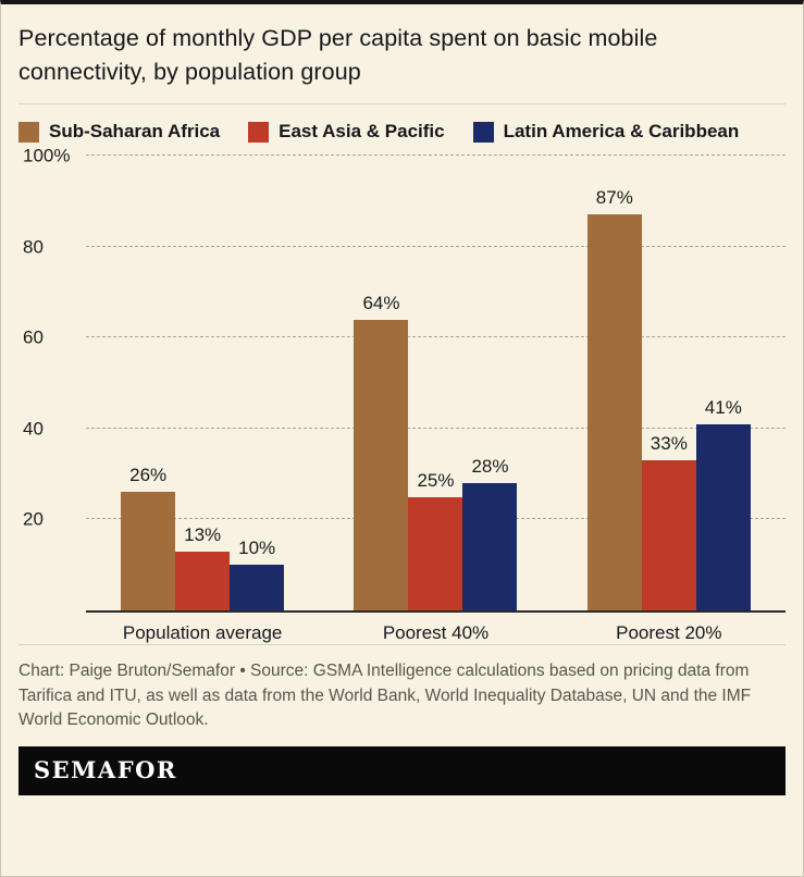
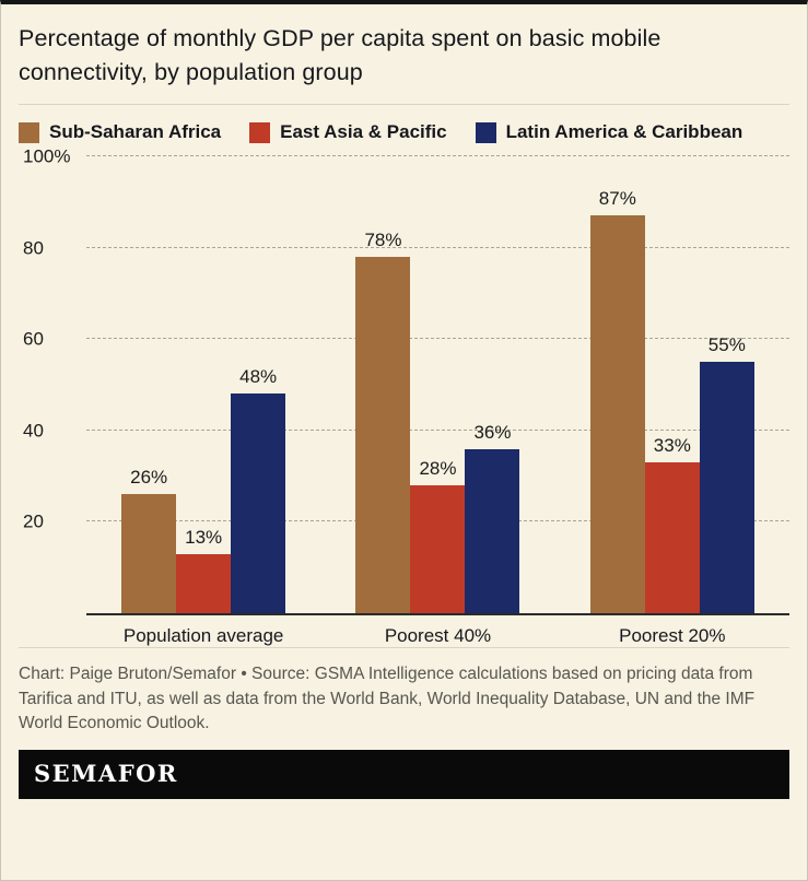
Latin America & Caribbean/Population average: 10% -> 48%
Sub-Saharan Africa/Poorest 40%: 64% -> 78%
East Asia & Pacific/Poorest 40%: 25% -> 28%
Latin America & Caribbean/Poorest 40%: 28% -> 36%
Latin America & Caribbean/Poorest 20%: 41% -> 55%
